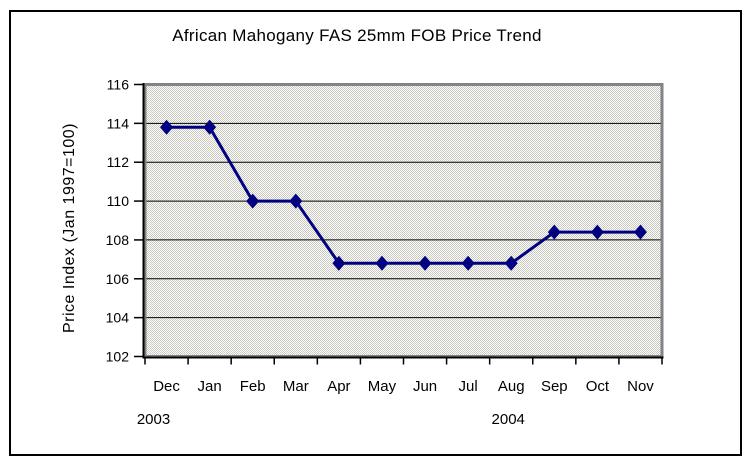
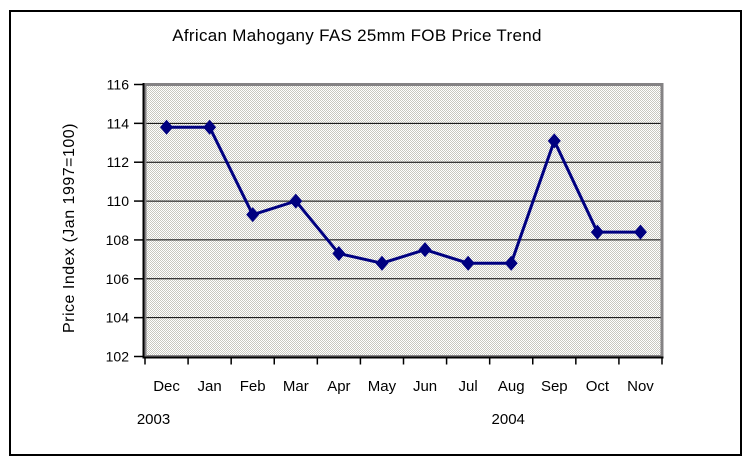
Feb: 110.0 -> 109.3
Apr: 106.8 -> 107.3
Jun: 106.8 -> 107.5
Sep: 108.4 -> 113.1
